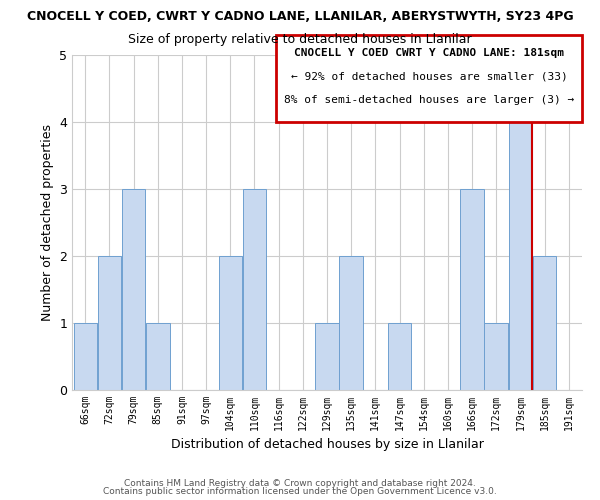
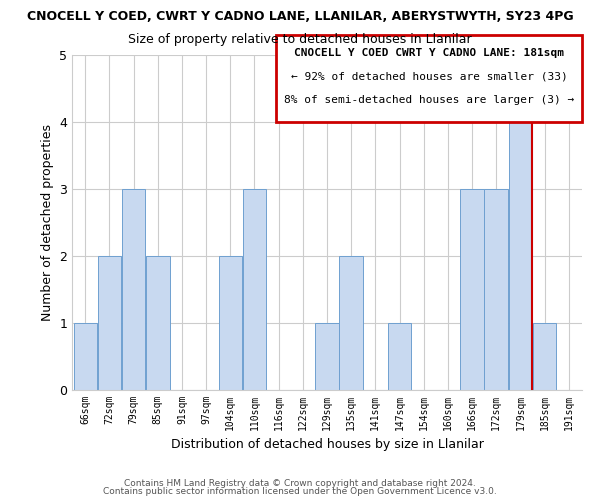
85sqm: 1 -> 2
172sqm: 1 -> 3
185sqm: 2 -> 1
